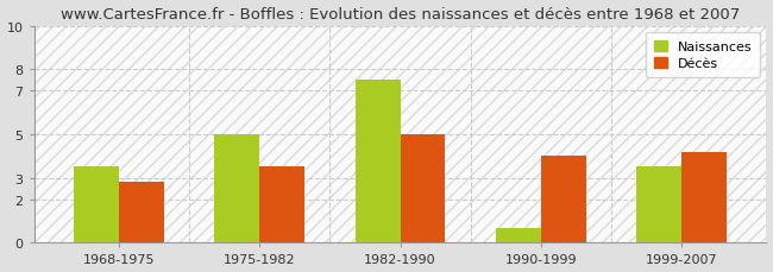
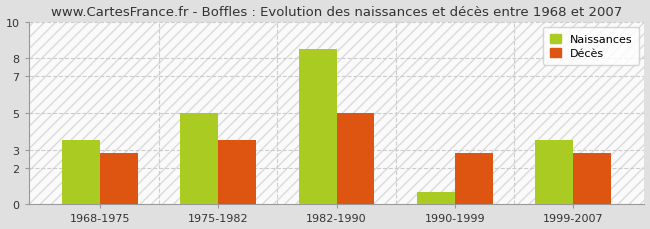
Naissances/1982-1990: 7.5 -> 8.5
Décès/1990-1999: 4.0 -> 2.8
Décès/1999-2007: 4.2 -> 2.8
